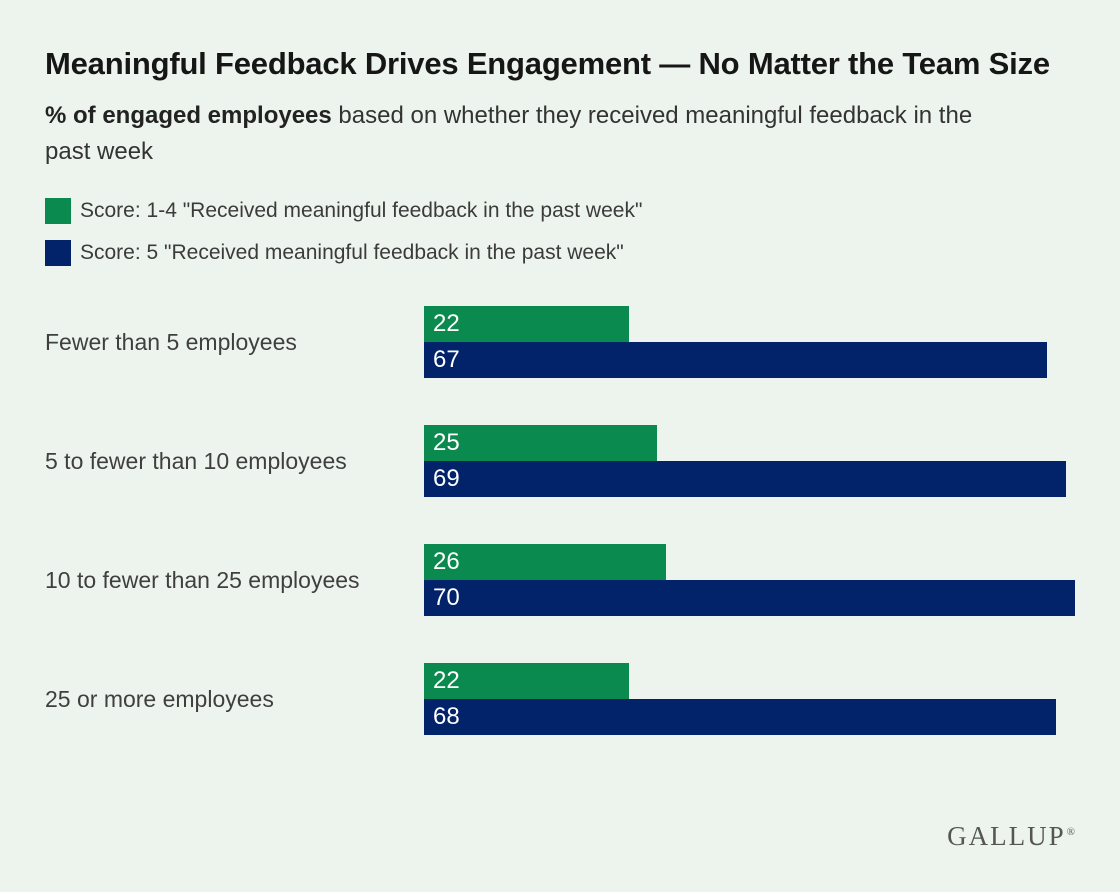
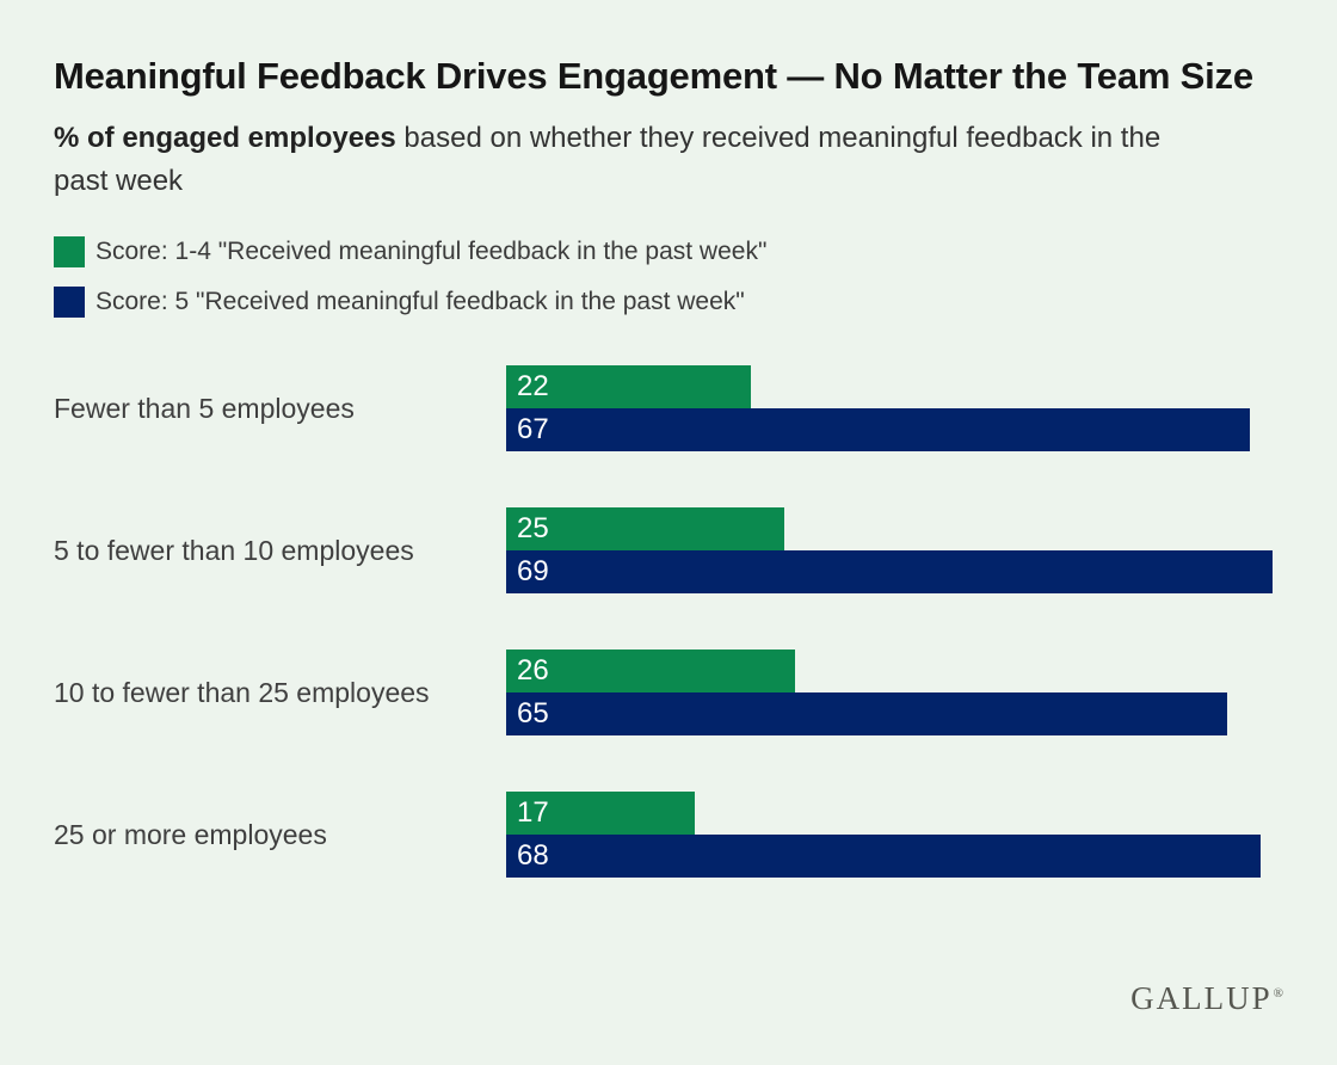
Score: 5 "Received meaningful feedback in the past week"/10 to fewer than 25 employees: 70 -> 65
Score: 1-4 "Received meaningful feedback in the past week"/25 or more employees: 22 -> 17
